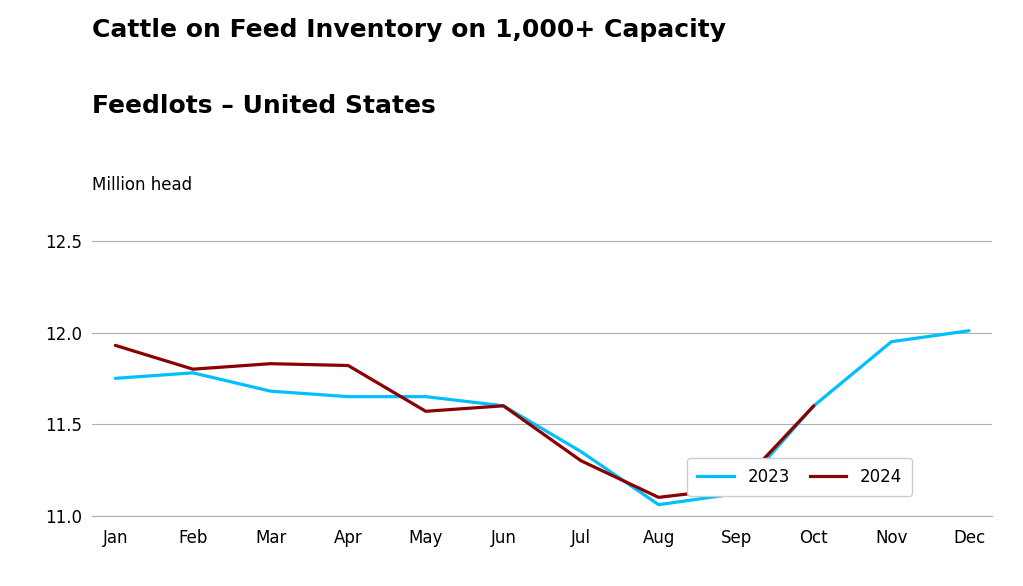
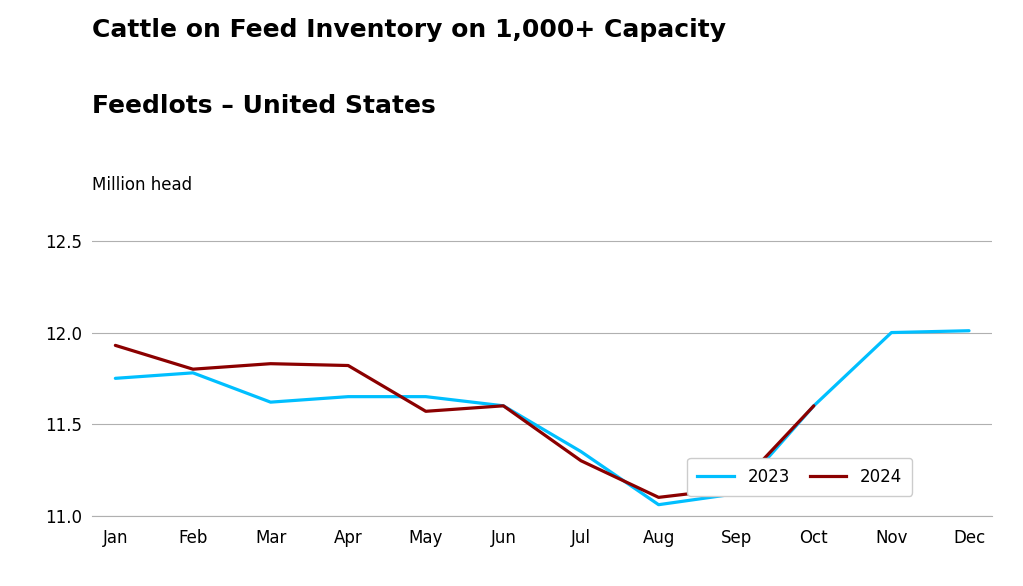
2023/Mar: 11.68 -> 11.62
2023/Nov: 11.95 -> 12.00
